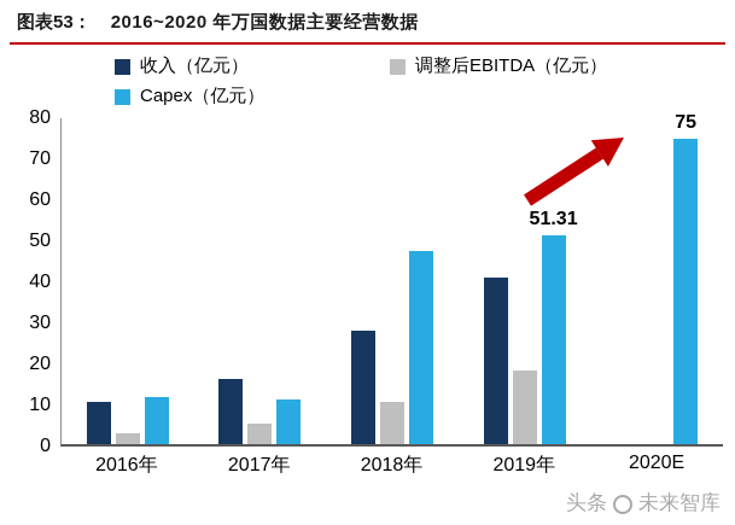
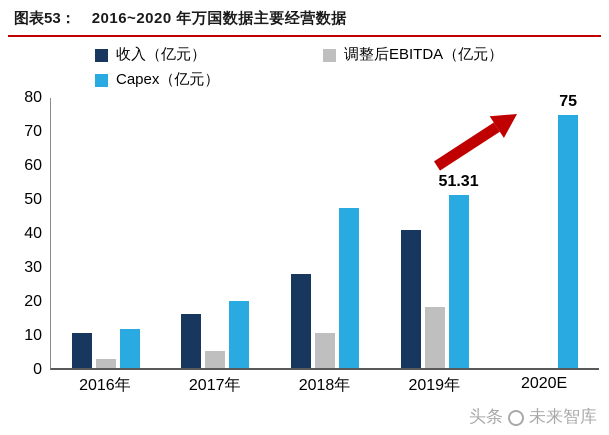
Capex（亿元）/2017年: 11 -> 20
